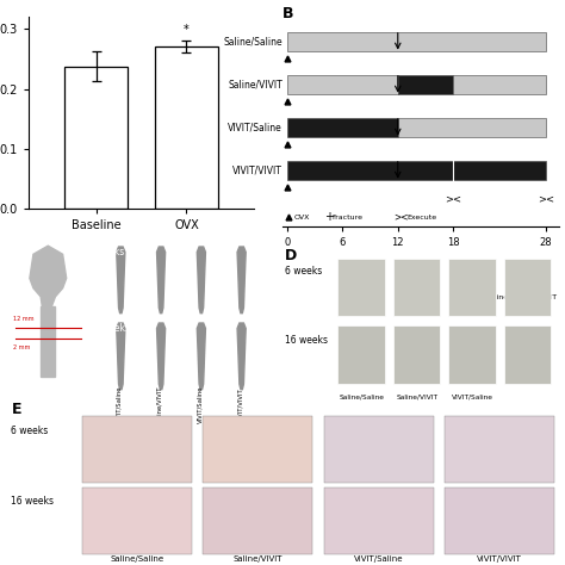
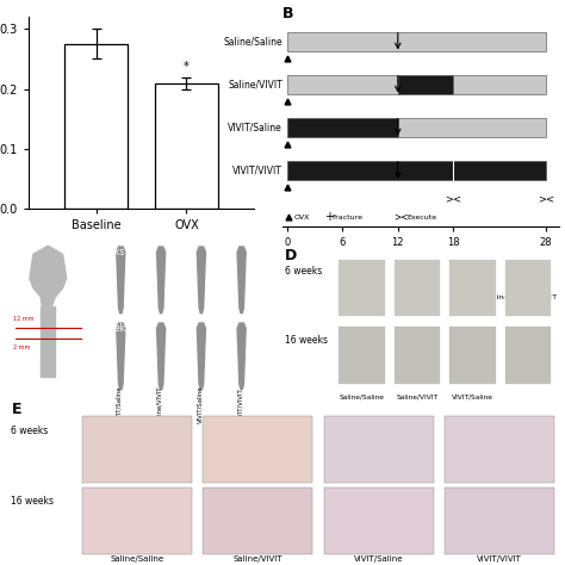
Baseline: 0.238 -> 0.275
OVX: 0.270 -> 0.210
